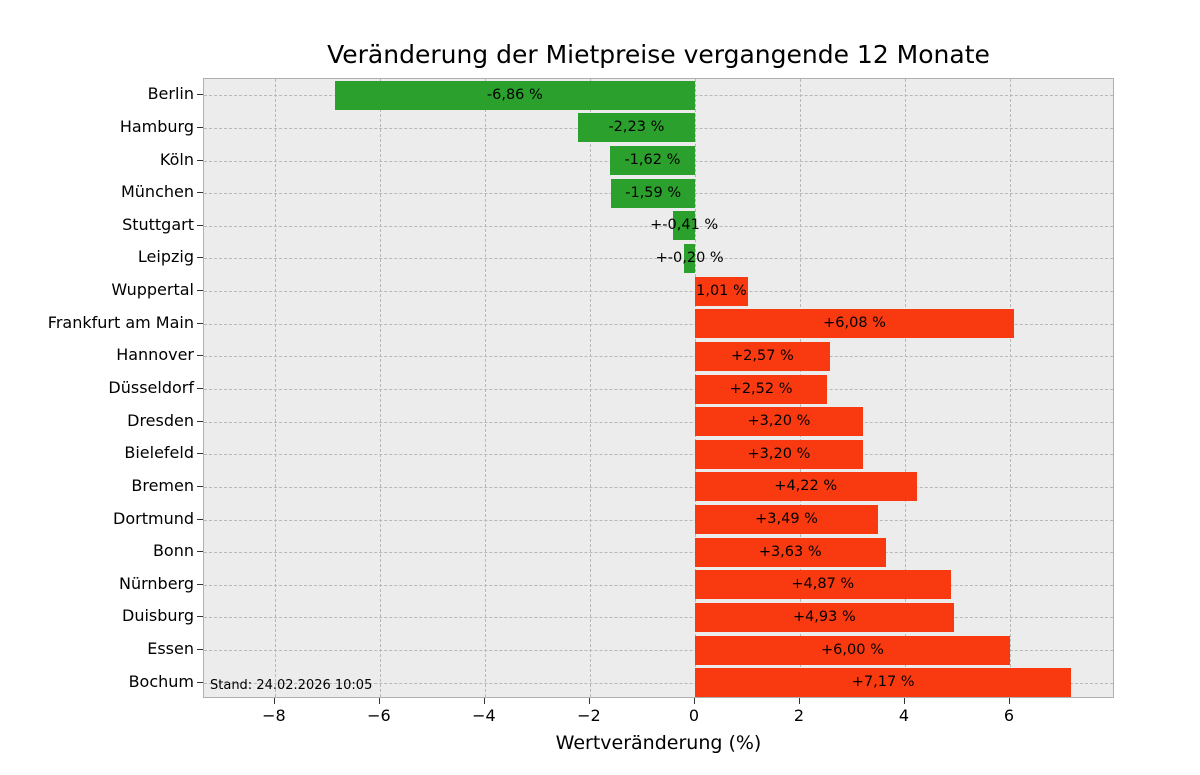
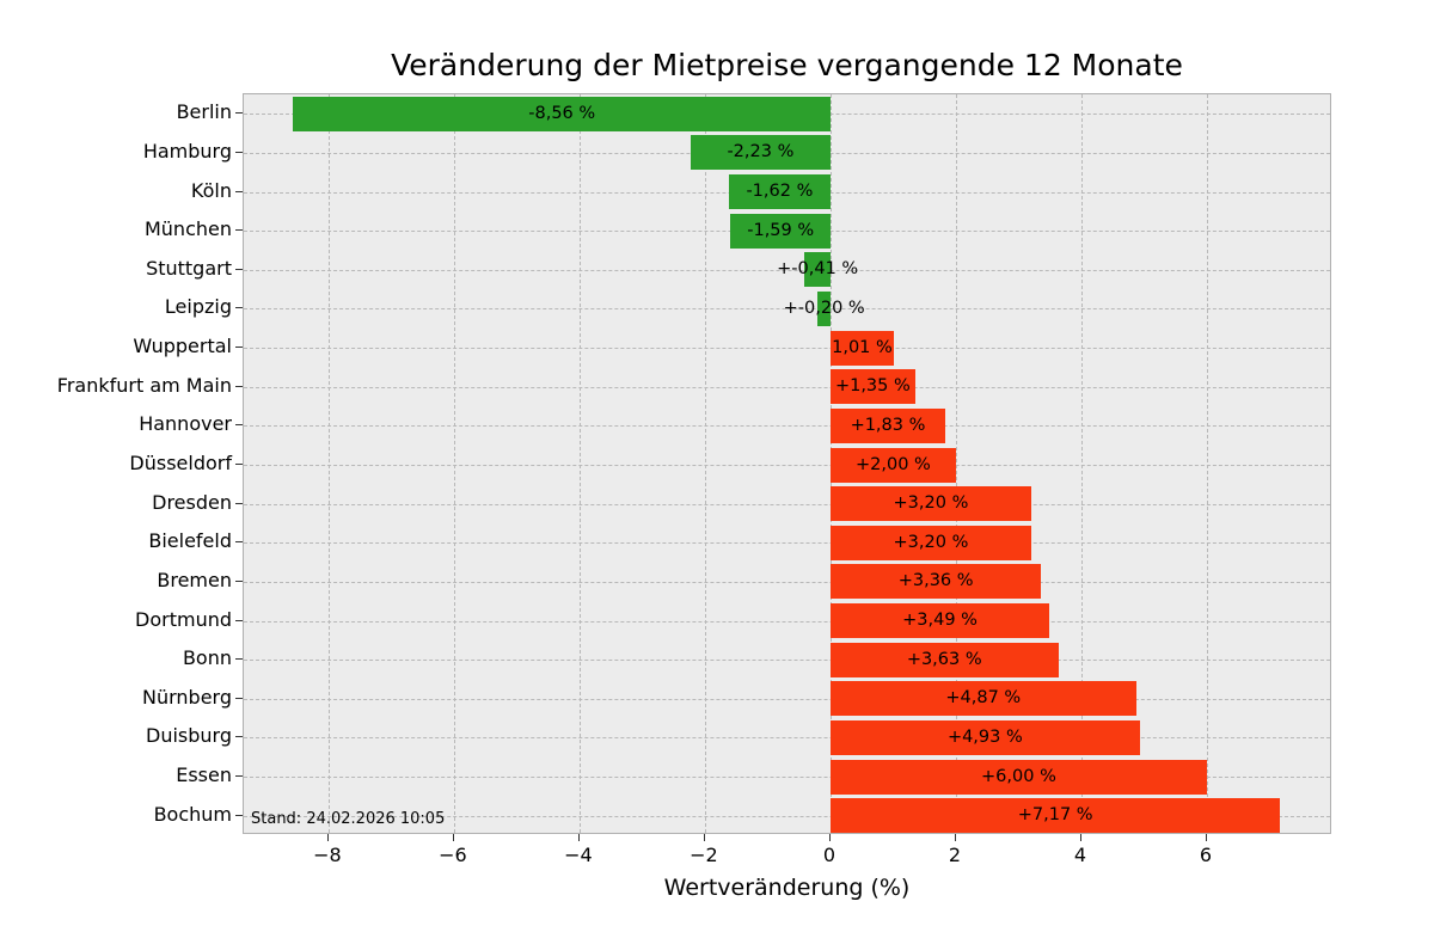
Berlin: -6,86 -> -8,56
Frankfurt am Main: +6,08 -> +1,35
Hannover: +2,57 -> +1,83
Düsseldorf: +2,52 -> +2,00
Bremen: +4,22 -> +3,36
